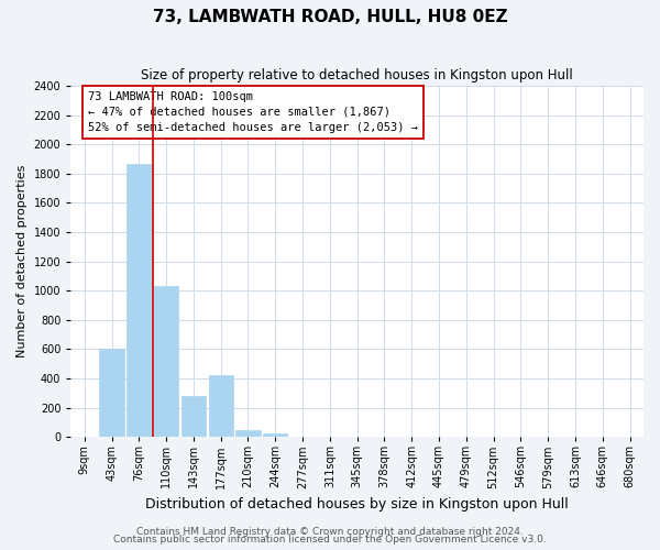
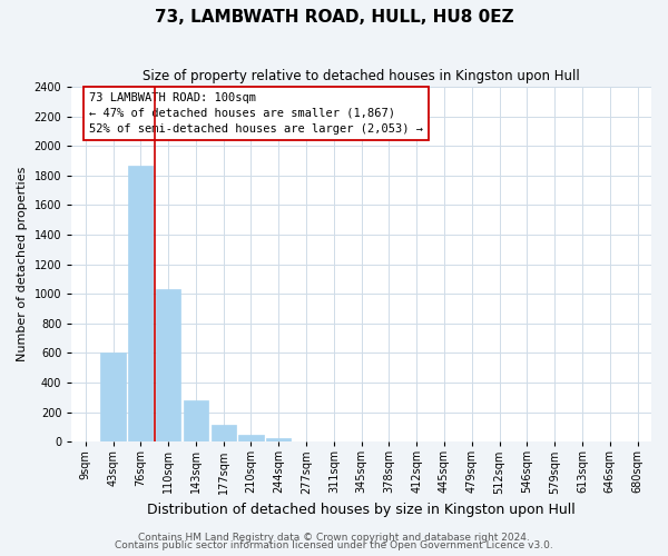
177sqm: 420 -> 120
